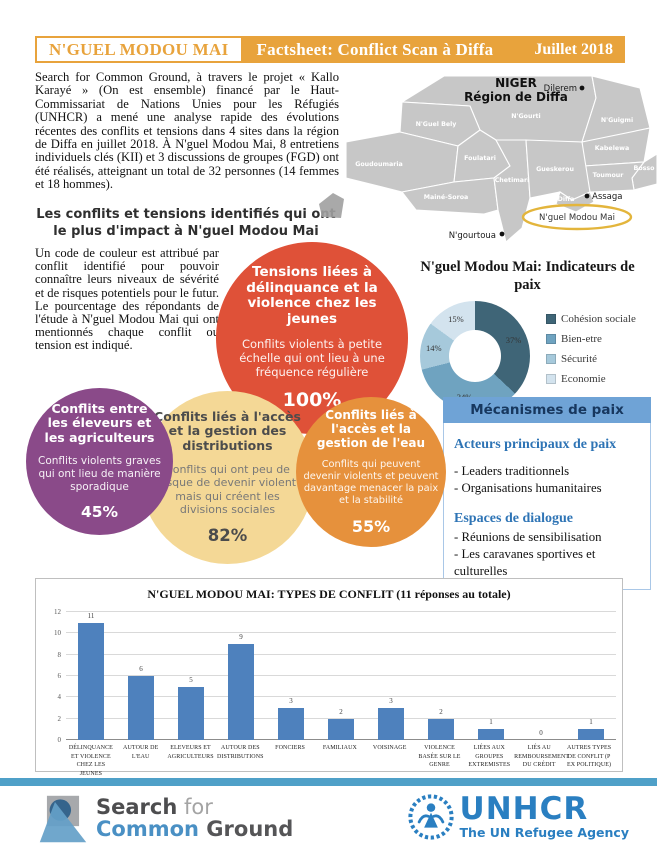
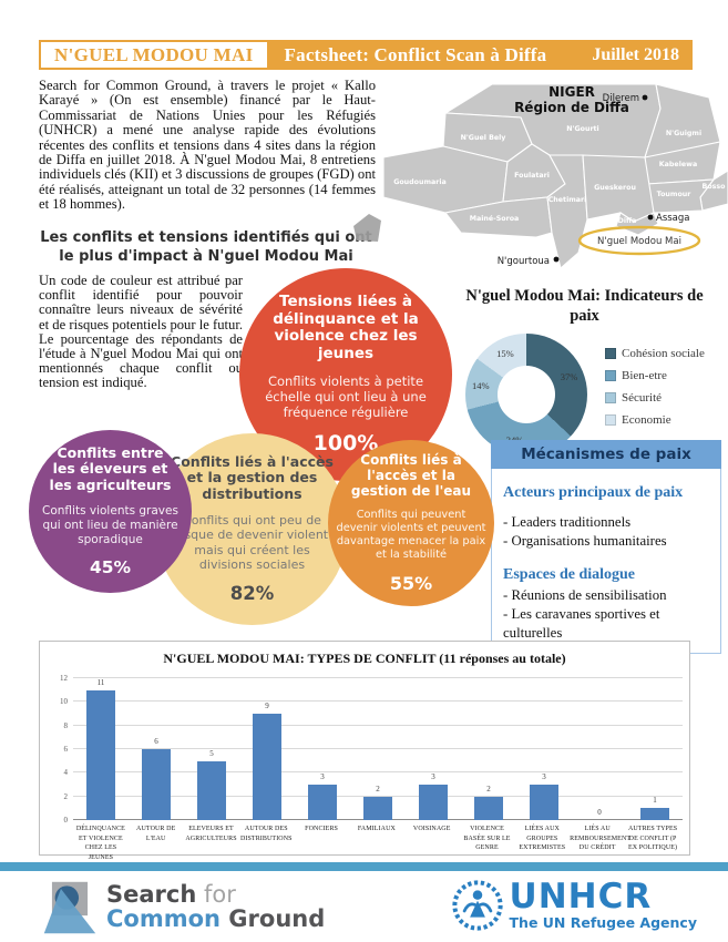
N'GUEL MODOU MAI: TYPES DE CONFLIT (11 réponses au totale)/LIÉES AUX GROUPES EXTREMISTES: 1 -> 3
